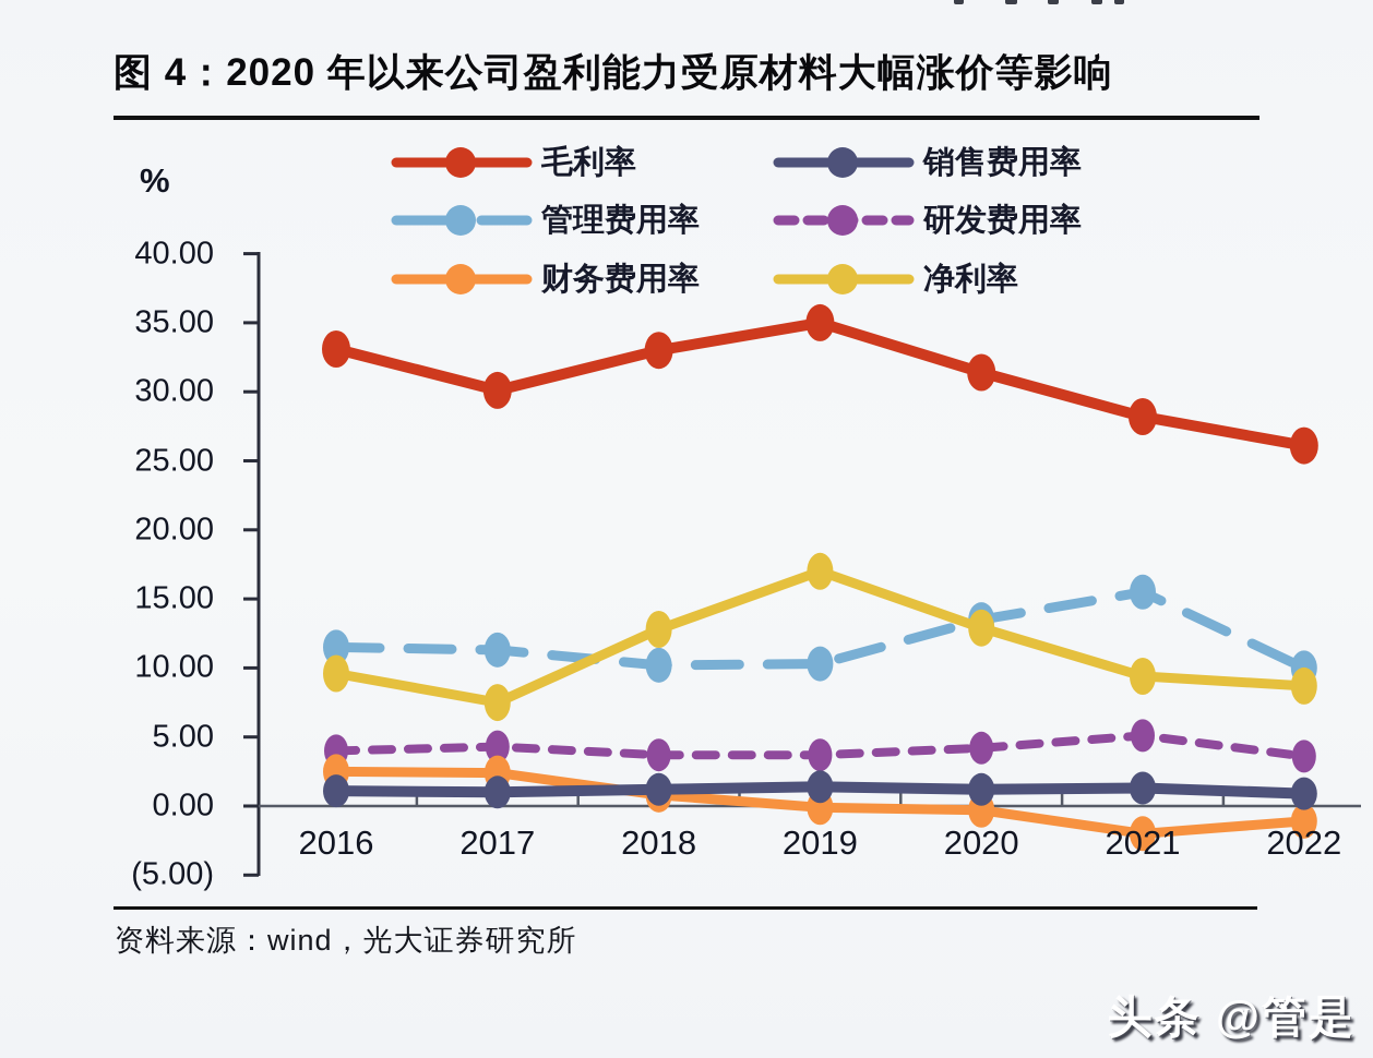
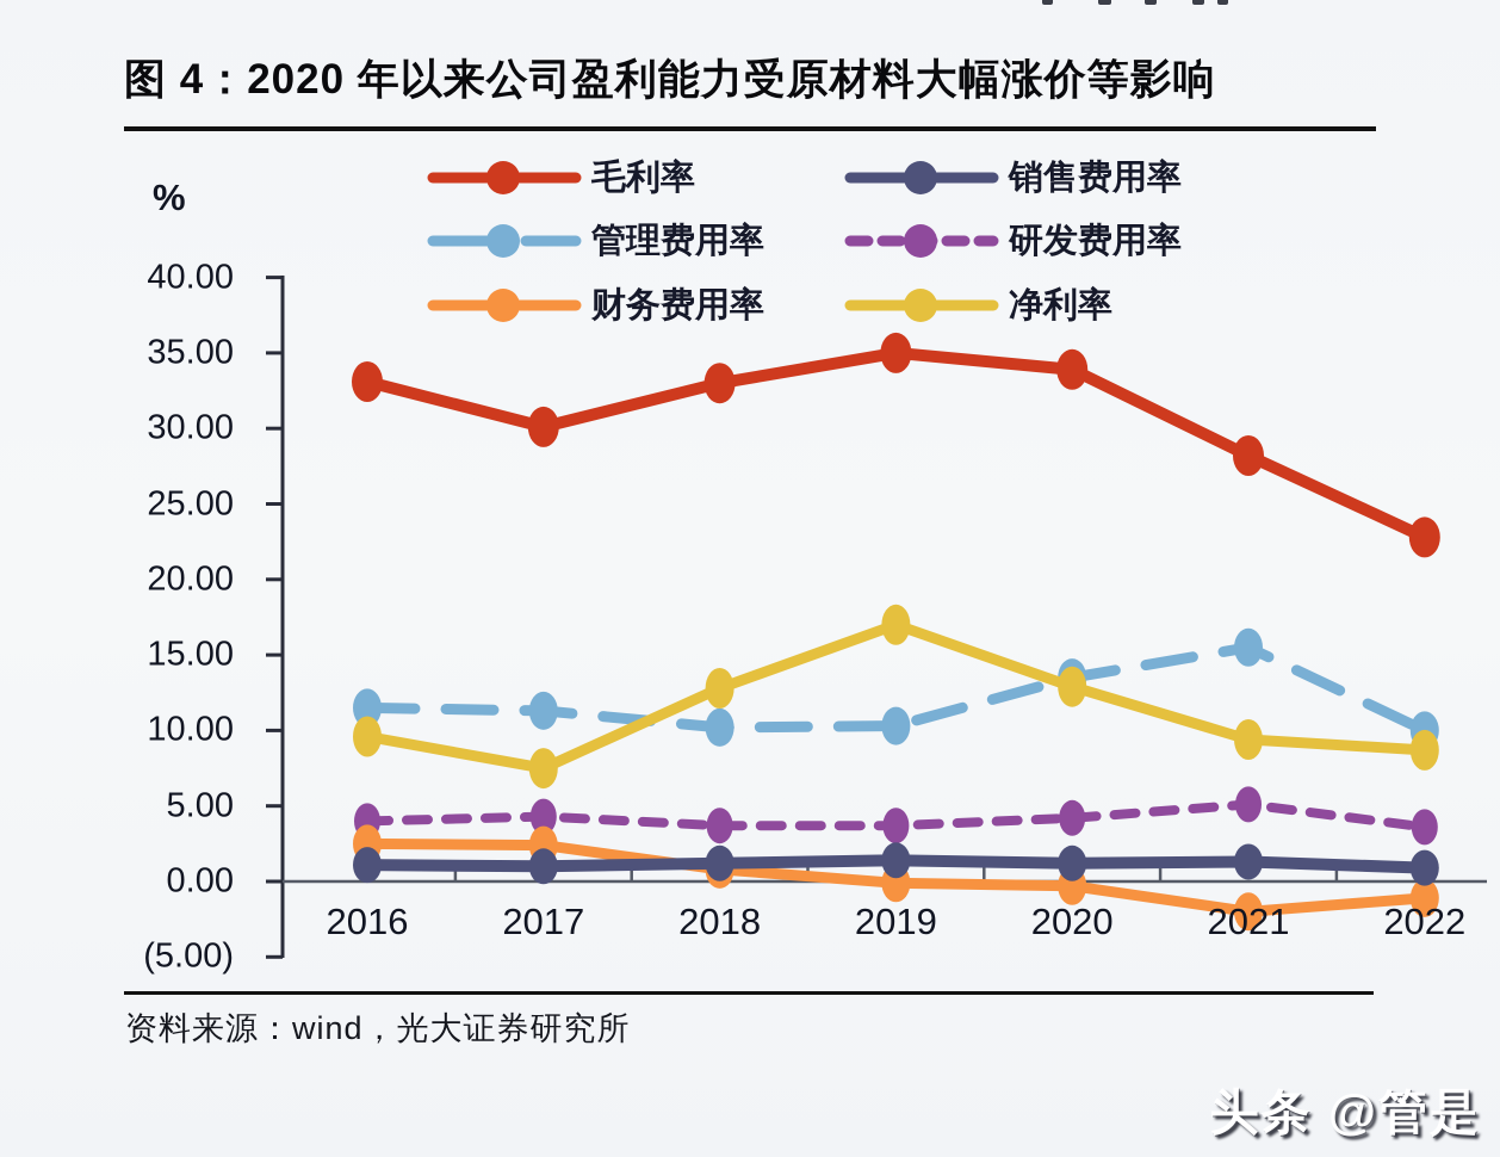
毛利率/2020: 31.4 -> 33.9
毛利率/2022: 26.1 -> 22.8
